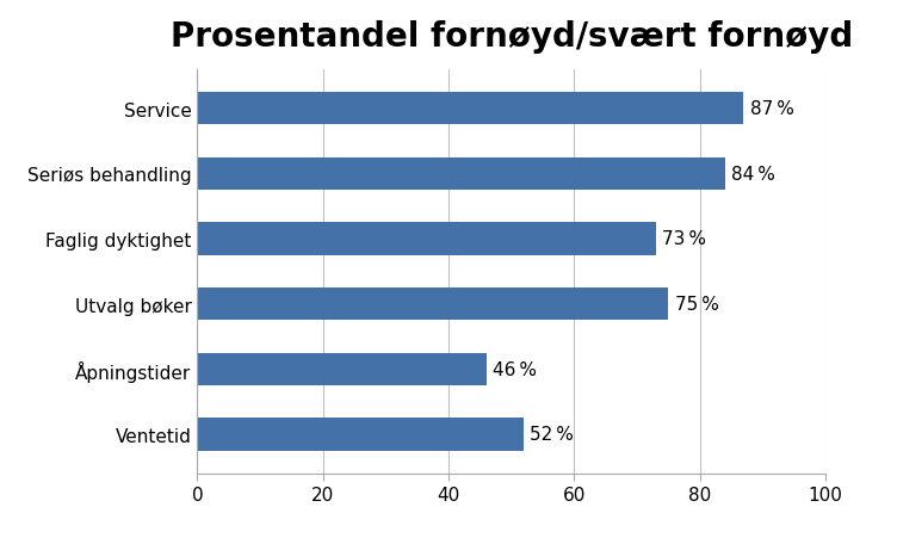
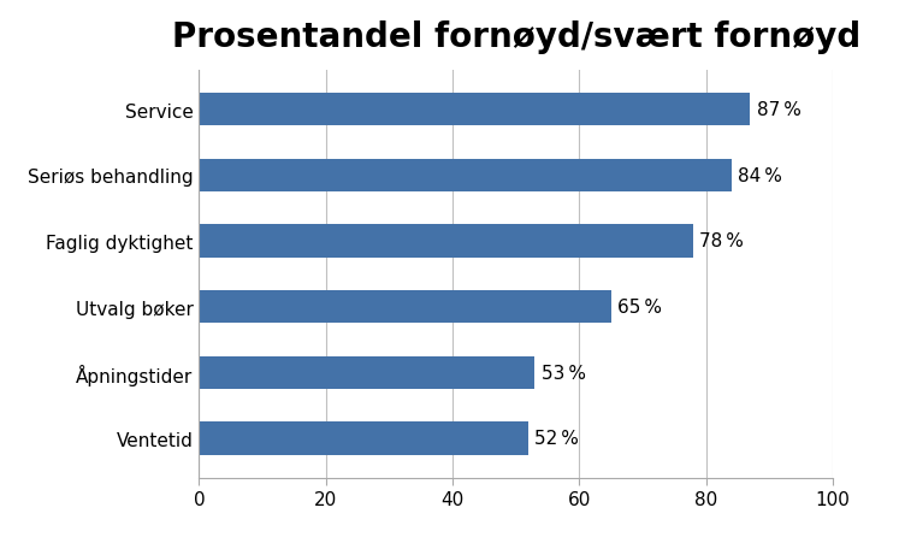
Faglig dyktighet: 73 -> 78
Utvalg bøker: 75 -> 65
Åpningstider: 46 -> 53
